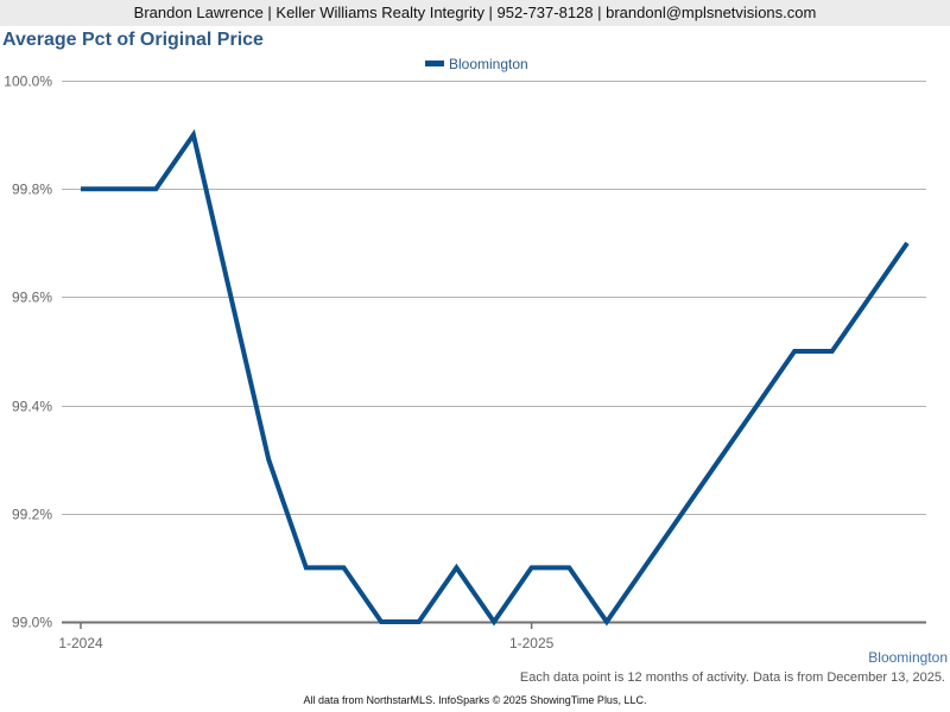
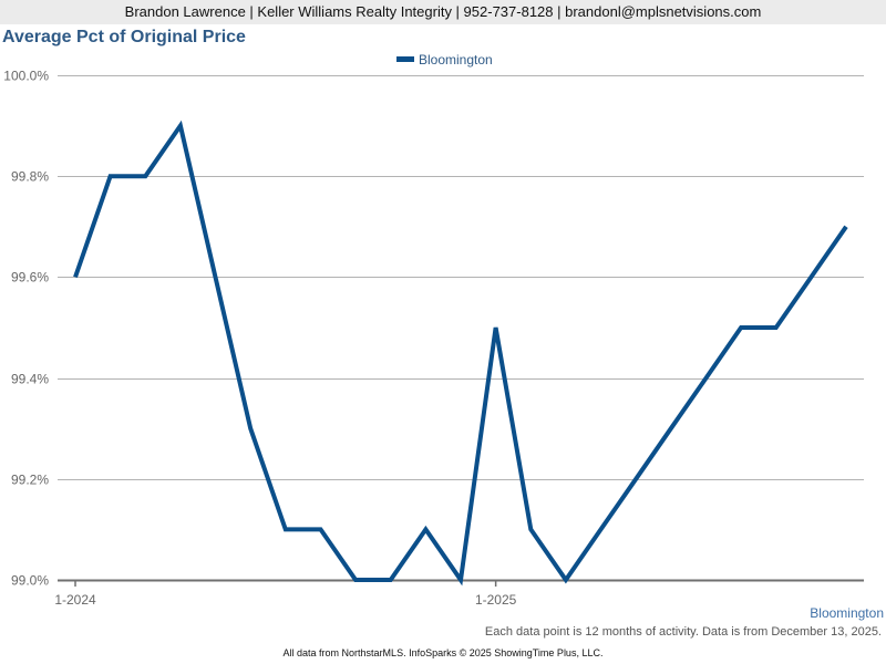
1-2024: 99.8% -> 99.6%
1-2025: 99.1% -> 99.5%
